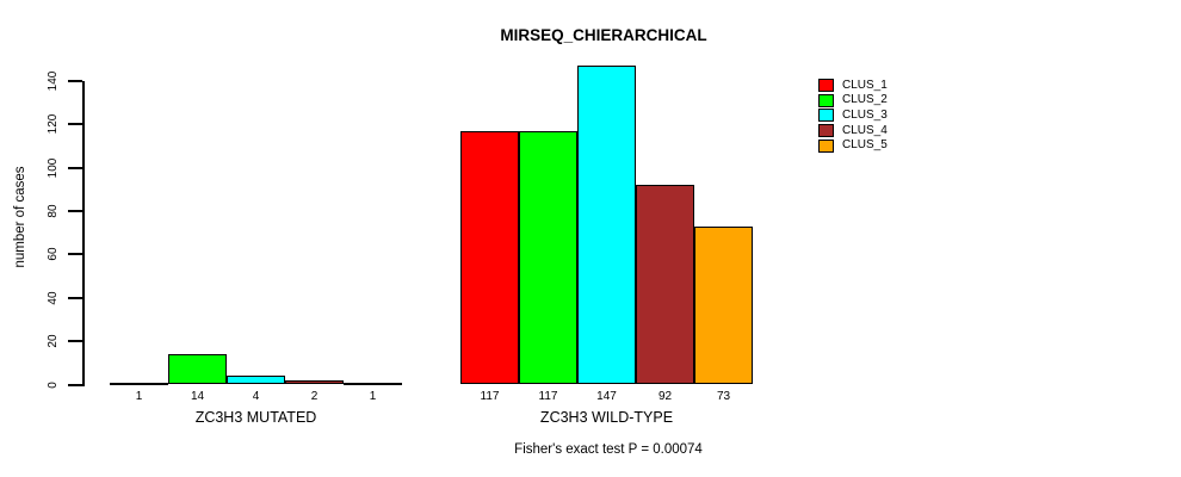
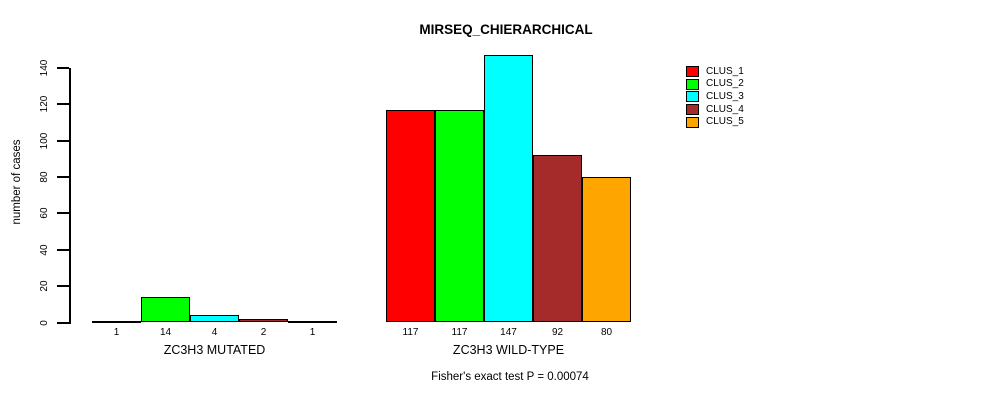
CLUS_5/ZC3H3 WILD-TYPE: 73 -> 80
